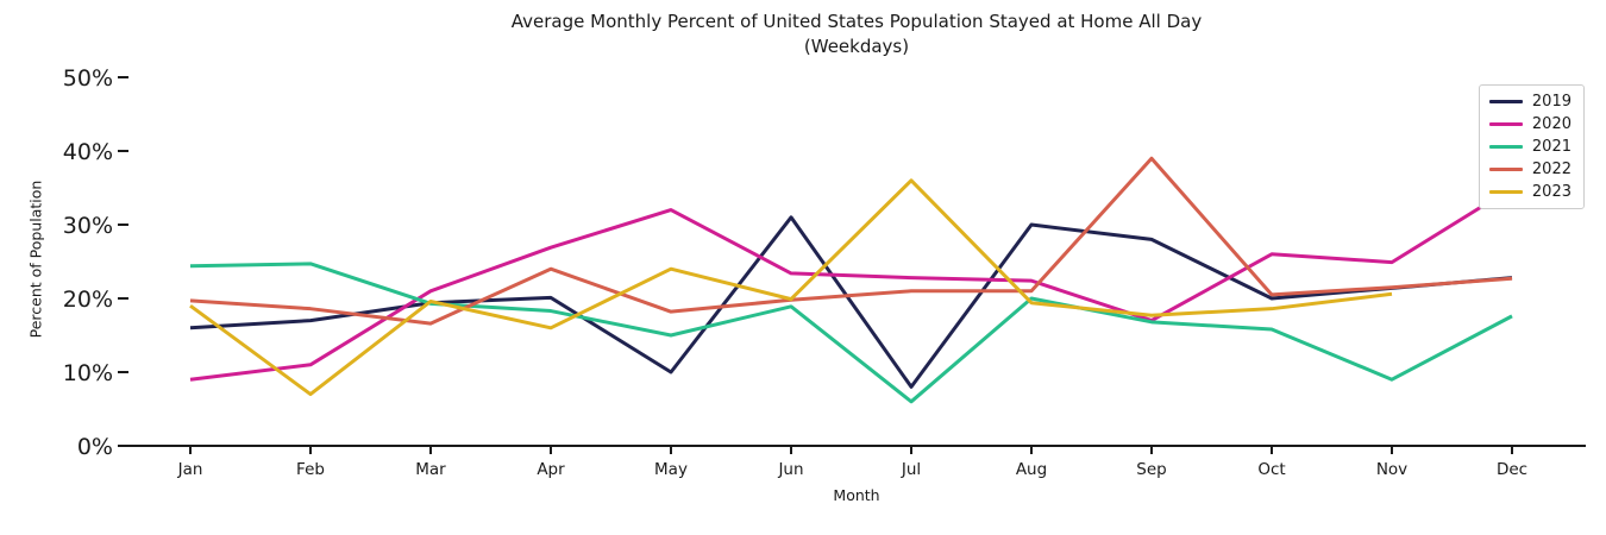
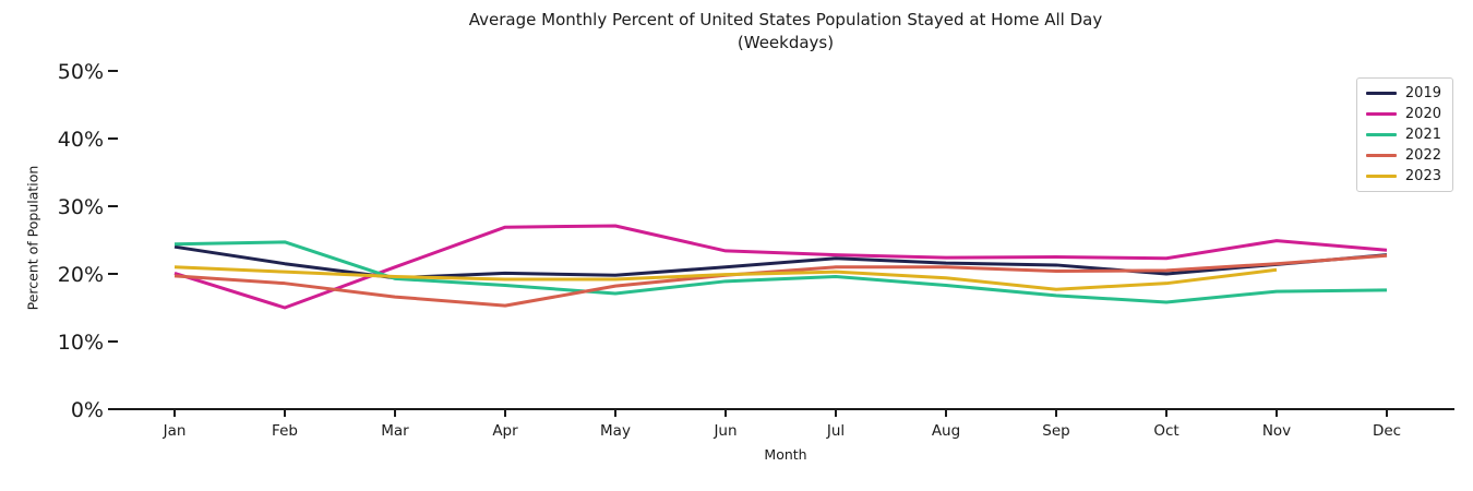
2019/Jan: 16% -> 24%
2020/Jan: 9% -> 20%
2023/Jan: 19% -> 21%
2019/Feb: 17% -> 22%
2020/Feb: 11% -> 15%
2023/Feb: 7% -> 20%
2022/Apr: 24% -> 15%
2023/Apr: 16% -> 19%
2019/May: 10% -> 20%
2020/May: 32% -> 27%
2021/May: 15% -> 17%
2023/May: 24% -> 19%
2019/Jun: 31% -> 21%
2019/Jul: 8% -> 22%
2021/Jul: 6% -> 20%
2023/Jul: 36% -> 20%
2019/Aug: 30% -> 22%
2021/Aug: 20% -> 18%
2019/Sep: 28% -> 21%
2020/Sep: 17% -> 22%
2022/Sep: 39% -> 20%
2020/Oct: 26% -> 22%
2021/Nov: 9% -> 17%
2020/Dec: 35% -> 24%
